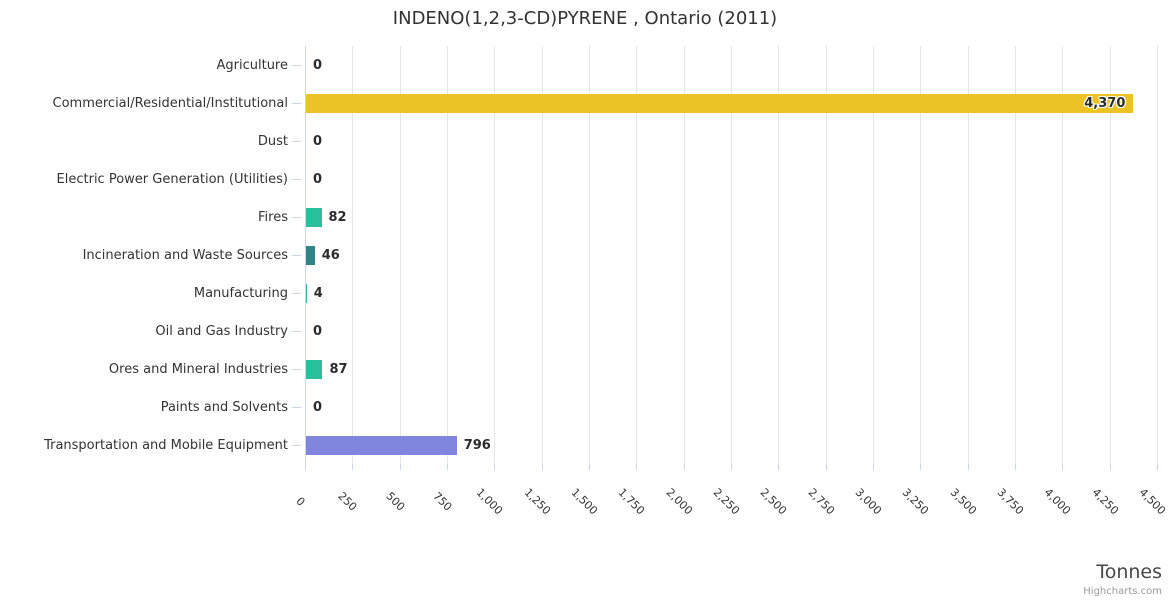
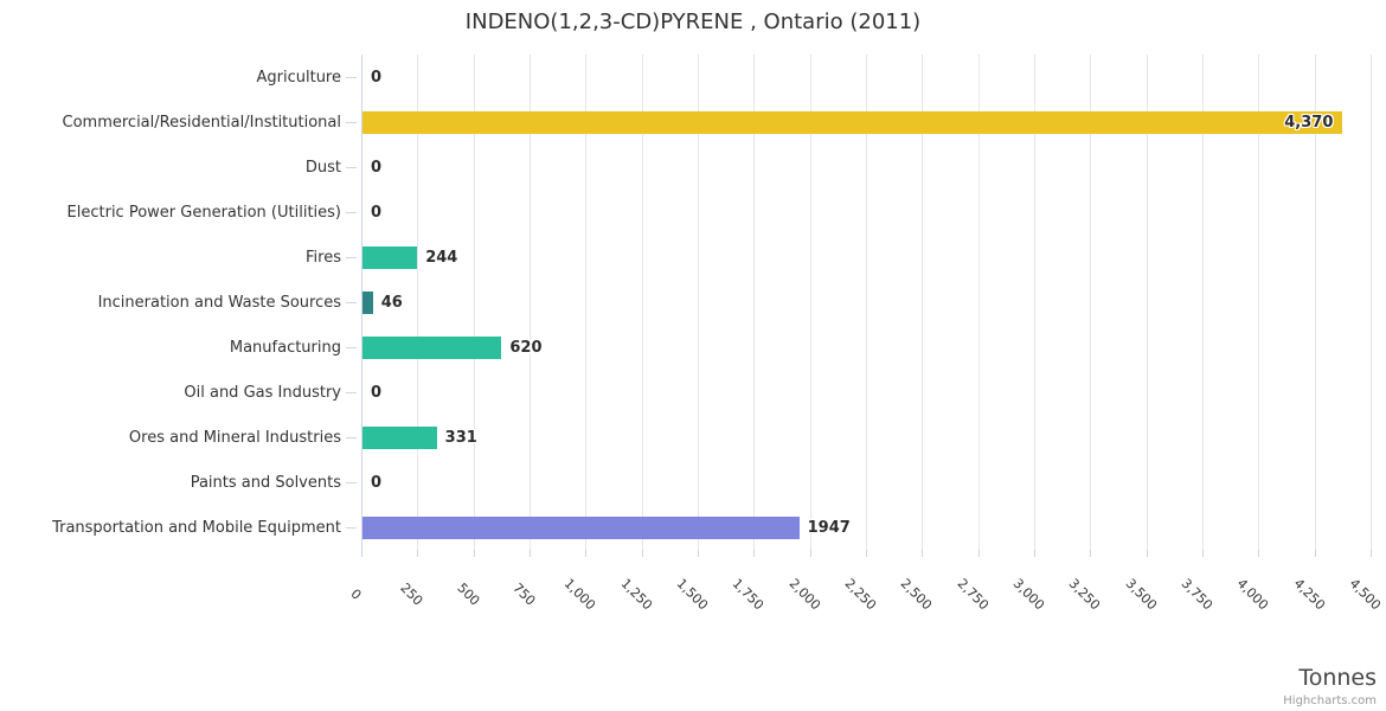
Fires: 82 -> 244
Manufacturing: 4 -> 620
Ores and Mineral Industries: 87 -> 331
Transportation and Mobile Equipment: 796 -> 1947
